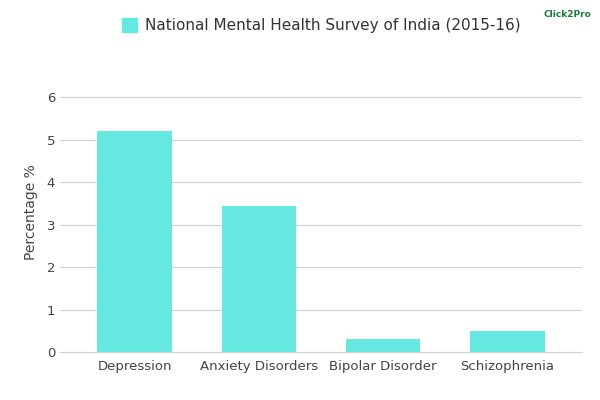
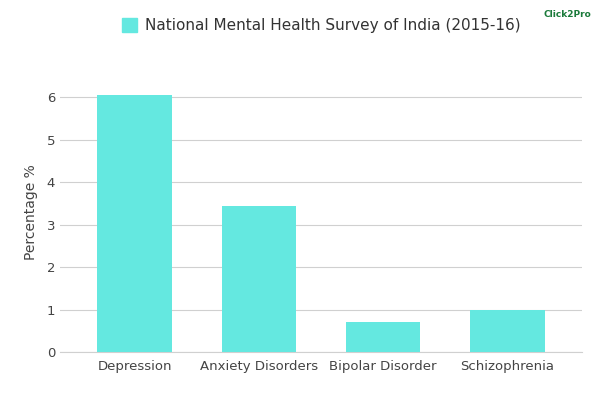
Depression: 5.20 -> 6.05
Bipolar Disorder: 0.30 -> 0.70
Schizophrenia: 0.50 -> 1.00
